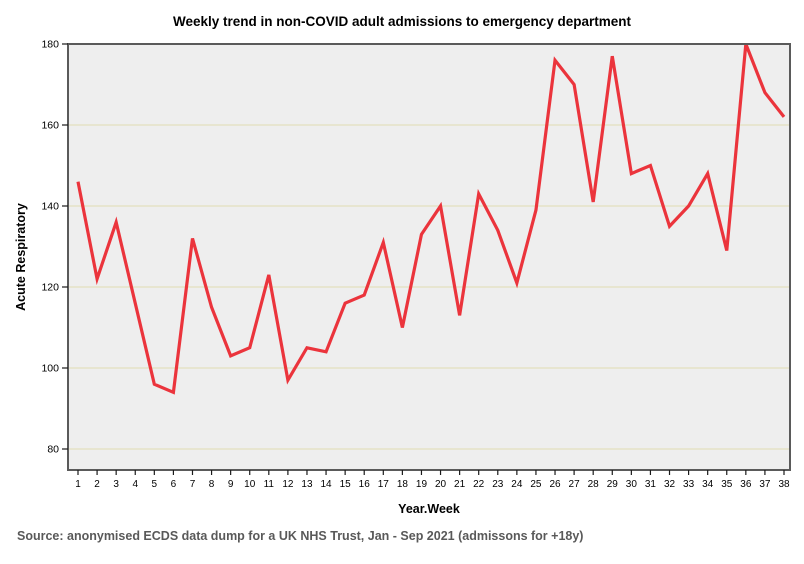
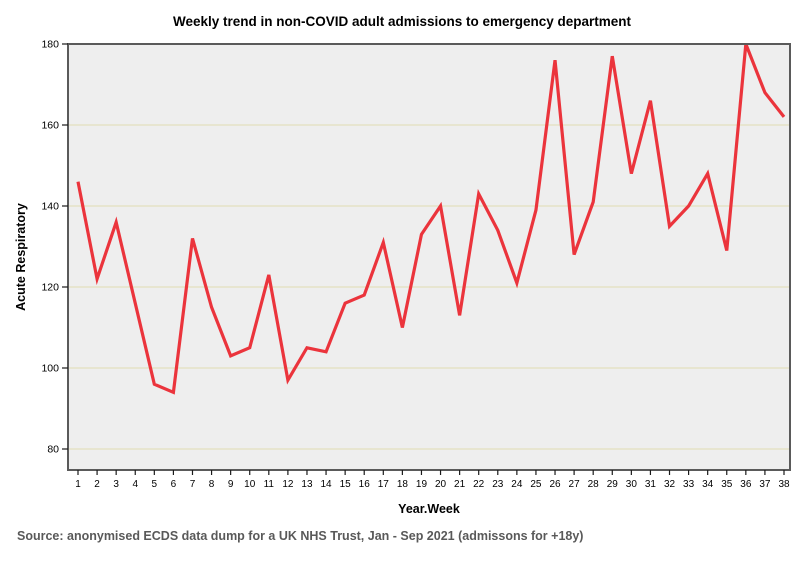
27: 170 -> 128
31: 150 -> 166
